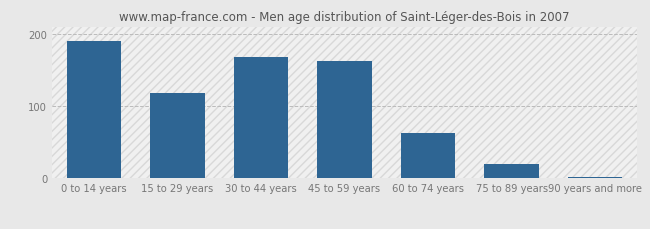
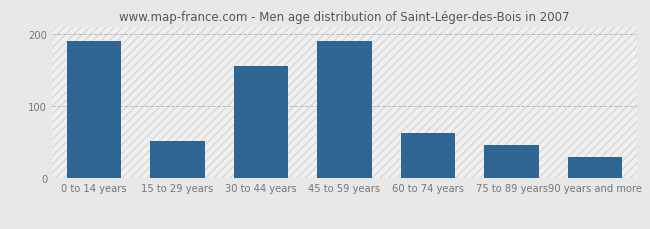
15 to 29 years: 118 -> 52
30 to 44 years: 168 -> 156
45 to 59 years: 163 -> 190
75 to 89 years: 20 -> 46
90 years and more: 2 -> 30
